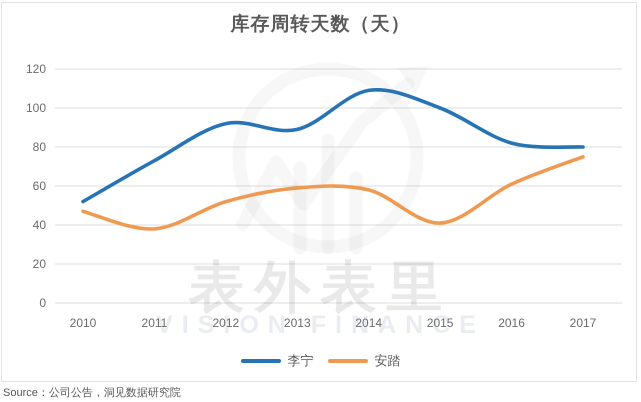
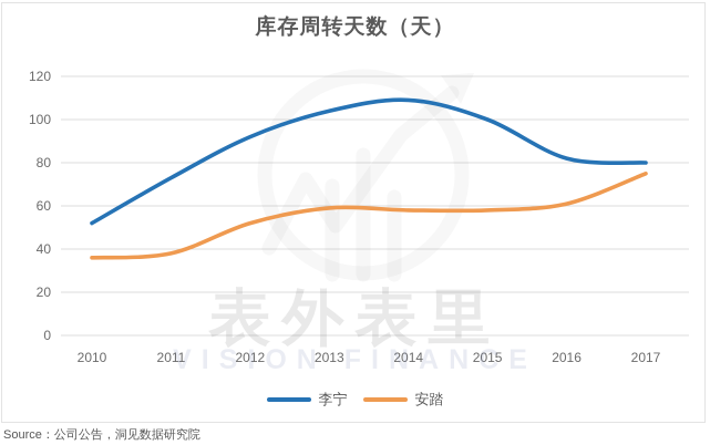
安踏/2010: 47 -> 36
李宁/2013: 89 -> 104
安踏/2015: 41 -> 58
